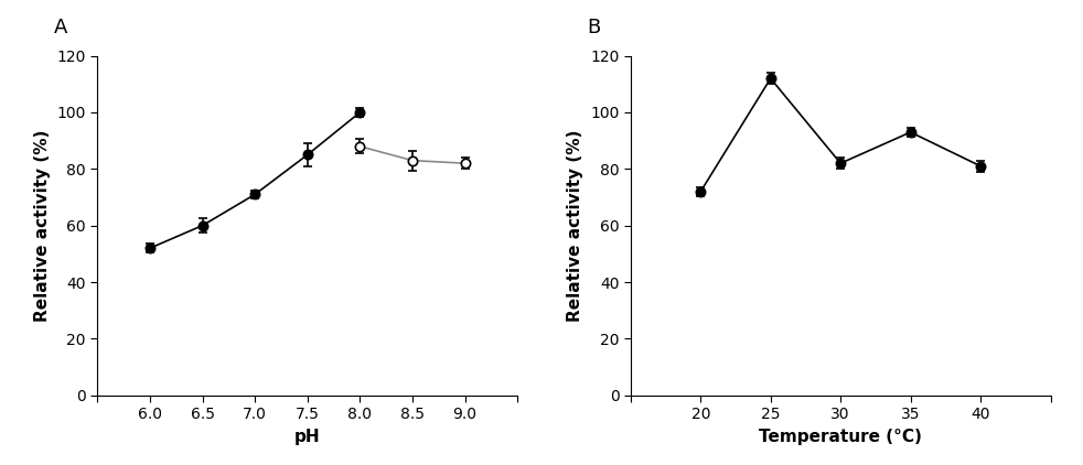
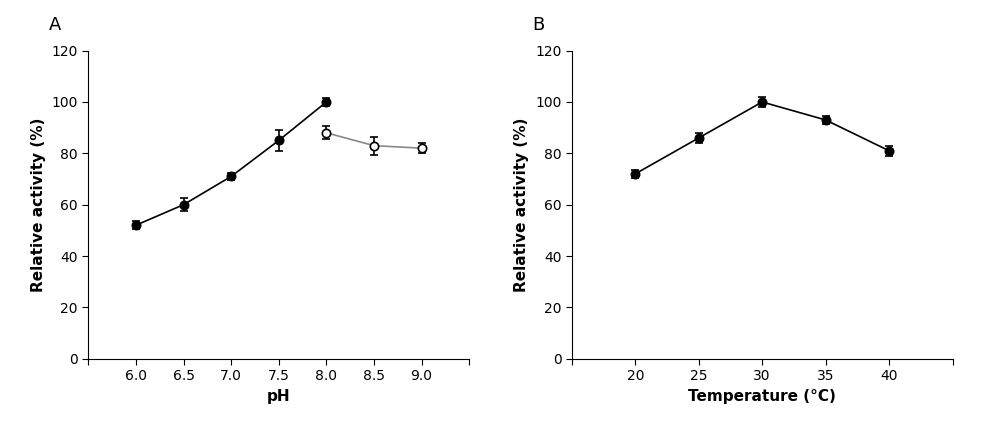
25: 112 -> 86
30: 82 -> 100
